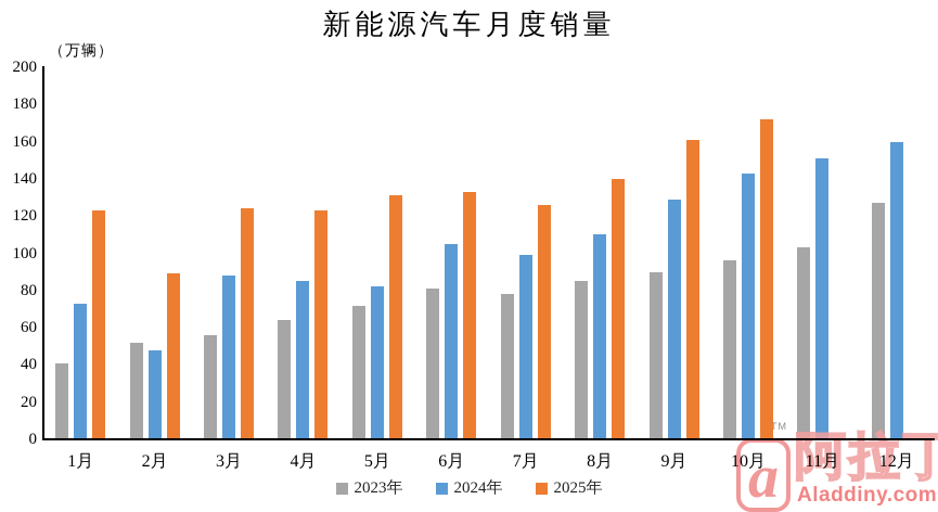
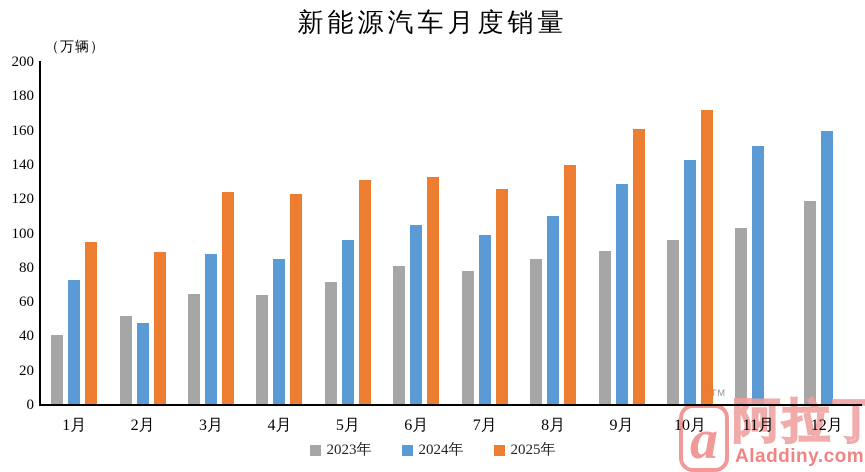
2025年/1月: 123 -> 95
2023年/3月: 56 -> 65
2024年/5月: 82 -> 96
2023年/12月: 127 -> 119
